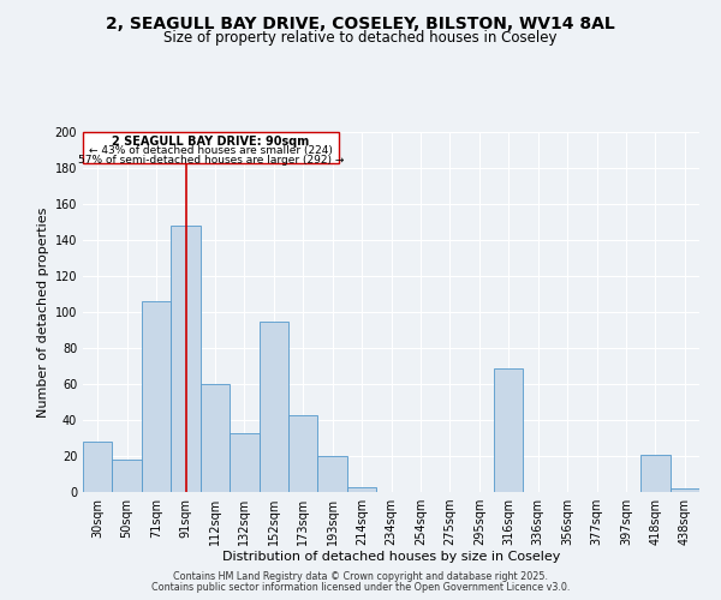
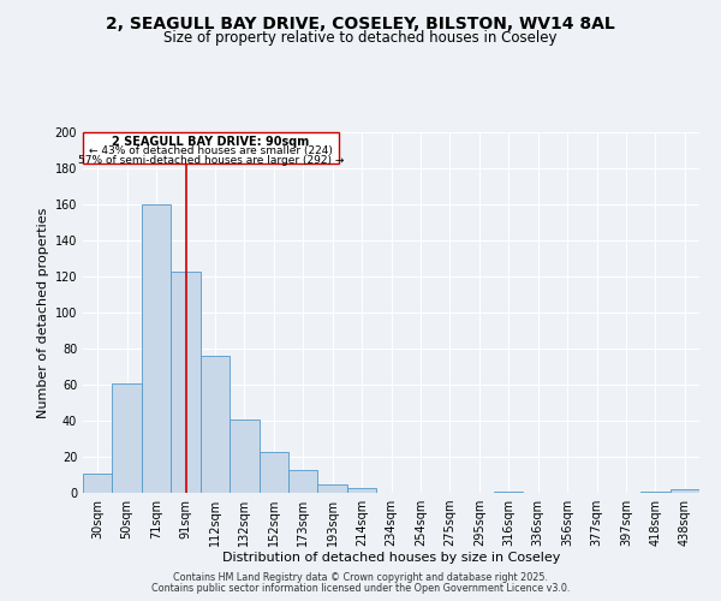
30sqm: 28 -> 11
50sqm: 18 -> 61
71sqm: 106 -> 160
91sqm: 148 -> 123
112sqm: 60 -> 76
132sqm: 33 -> 41
152sqm: 95 -> 23
173sqm: 43 -> 13
193sqm: 20 -> 5
316sqm: 69 -> 1
418sqm: 21 -> 1
